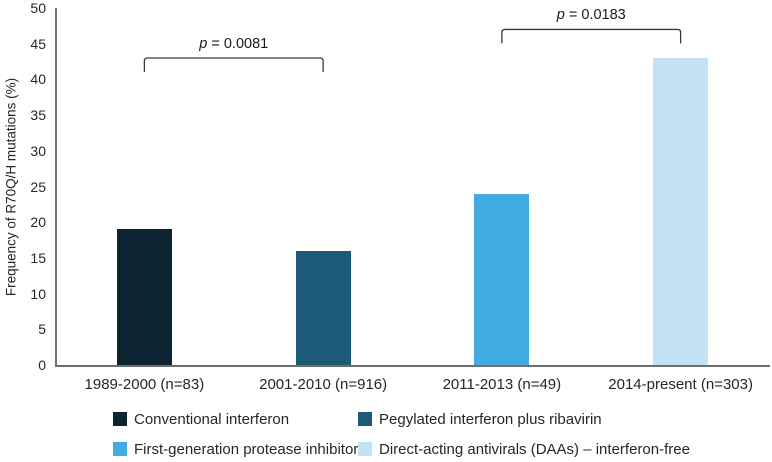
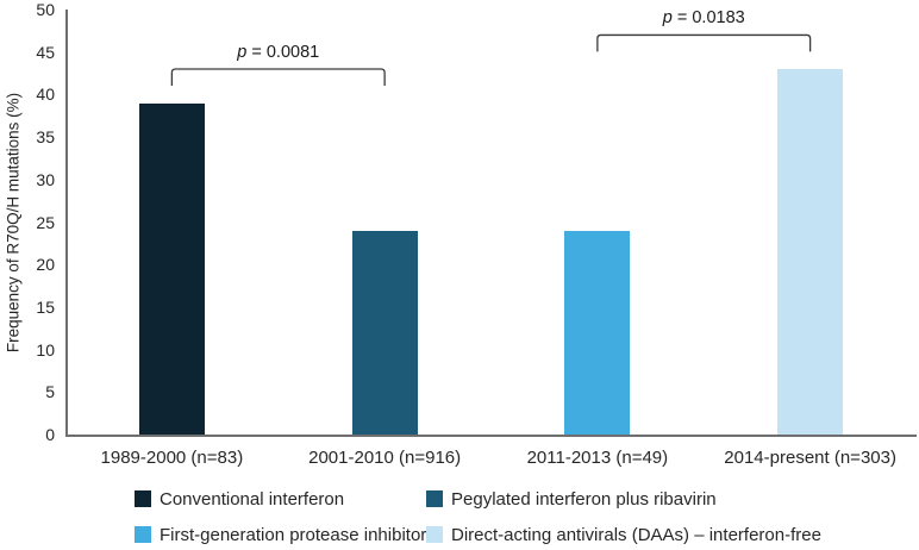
1989-2000 (n=83): 19 -> 39
2001-2010 (n=916): 16 -> 24
